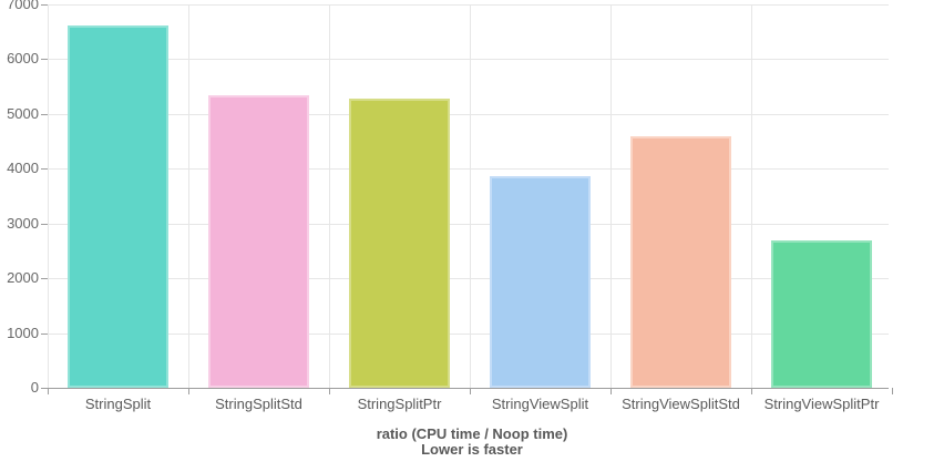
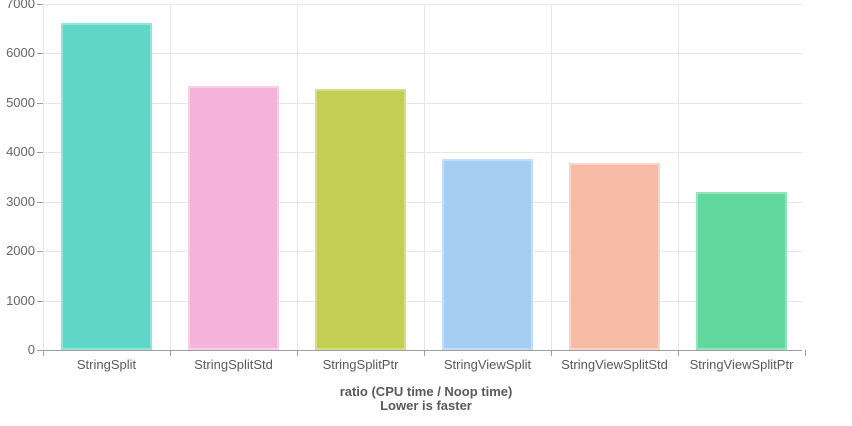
StringViewSplitStd: 4600 -> 3800
StringViewSplitPtr: 2700 -> 3200
